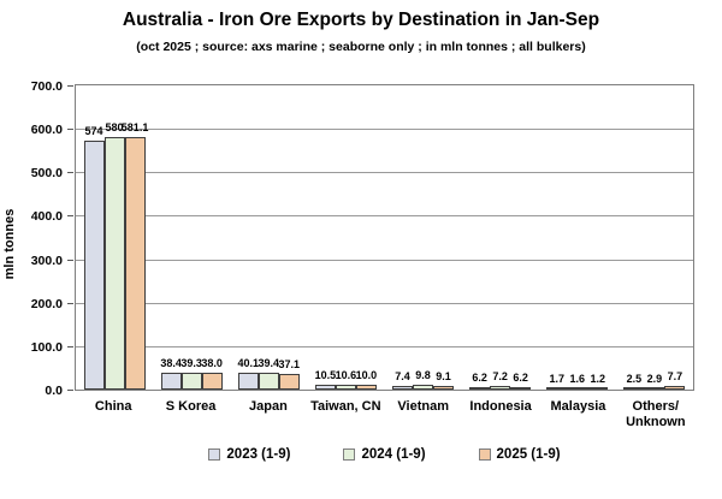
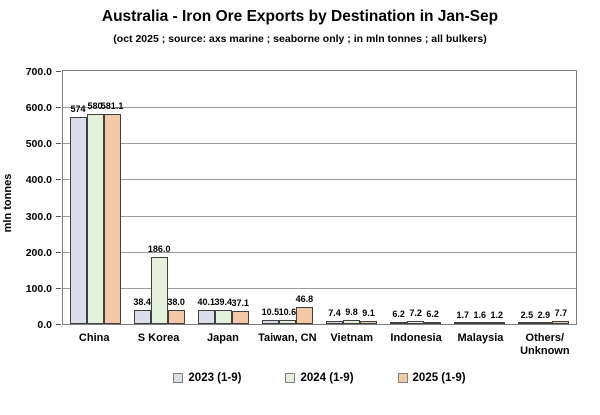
2024 (1-9)/S Korea: 39.3 -> 186.0
2025 (1-9)/Taiwan, CN: 10.0 -> 46.8
